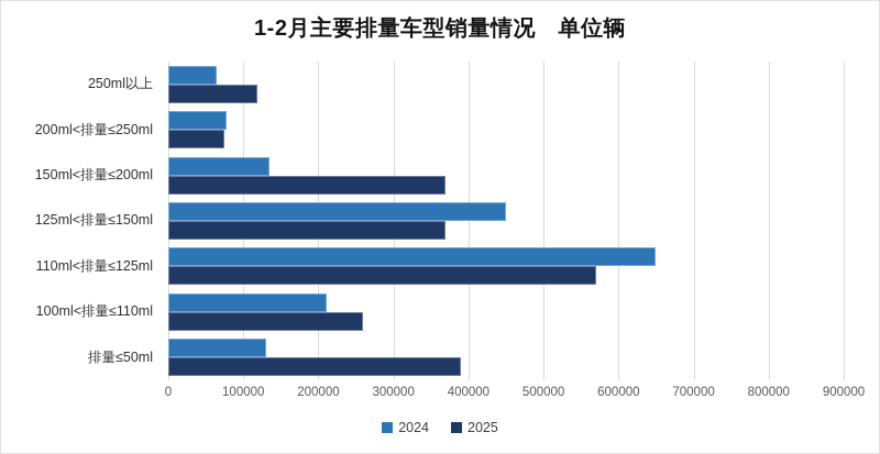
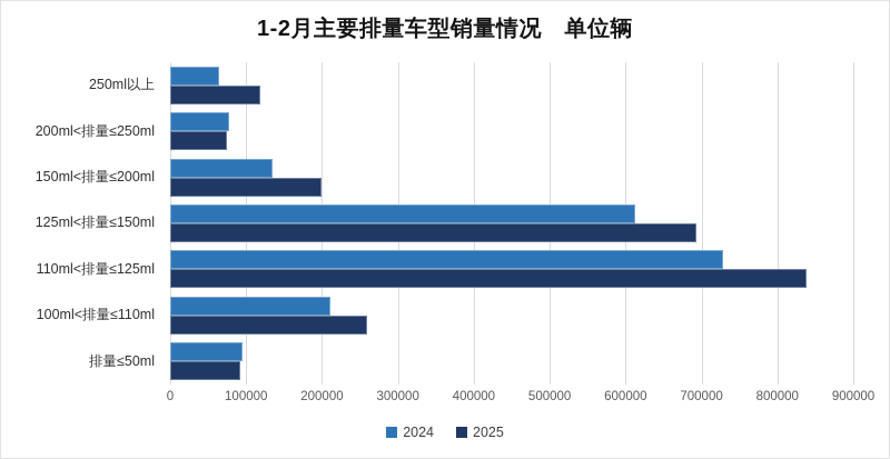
2025/150ml<排量≤200ml: 370000 -> 200000
2024/125ml<排量≤150ml: 450000 -> 610000
2025/125ml<排量≤150ml: 370000 -> 690000
2024/110ml<排量≤125ml: 650000 -> 730000
2025/110ml<排量≤125ml: 570000 -> 840000
2024/排量≤50ml: 130000 -> 100000
2025/排量≤50ml: 390000 -> 90000
